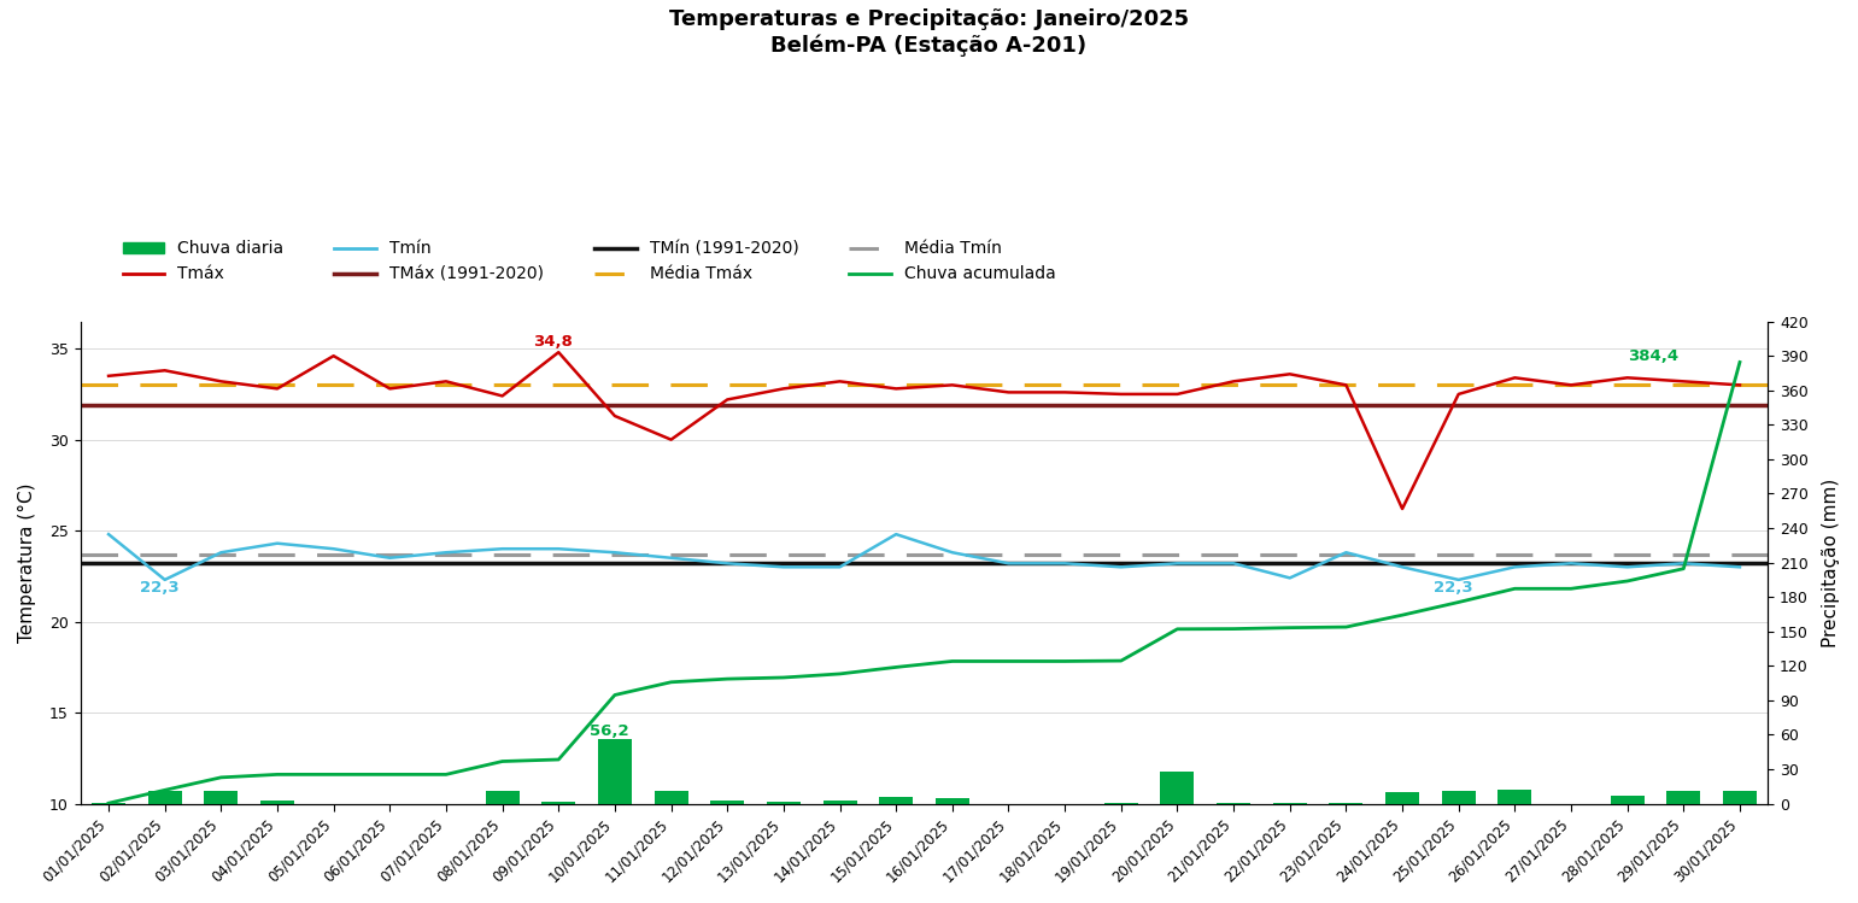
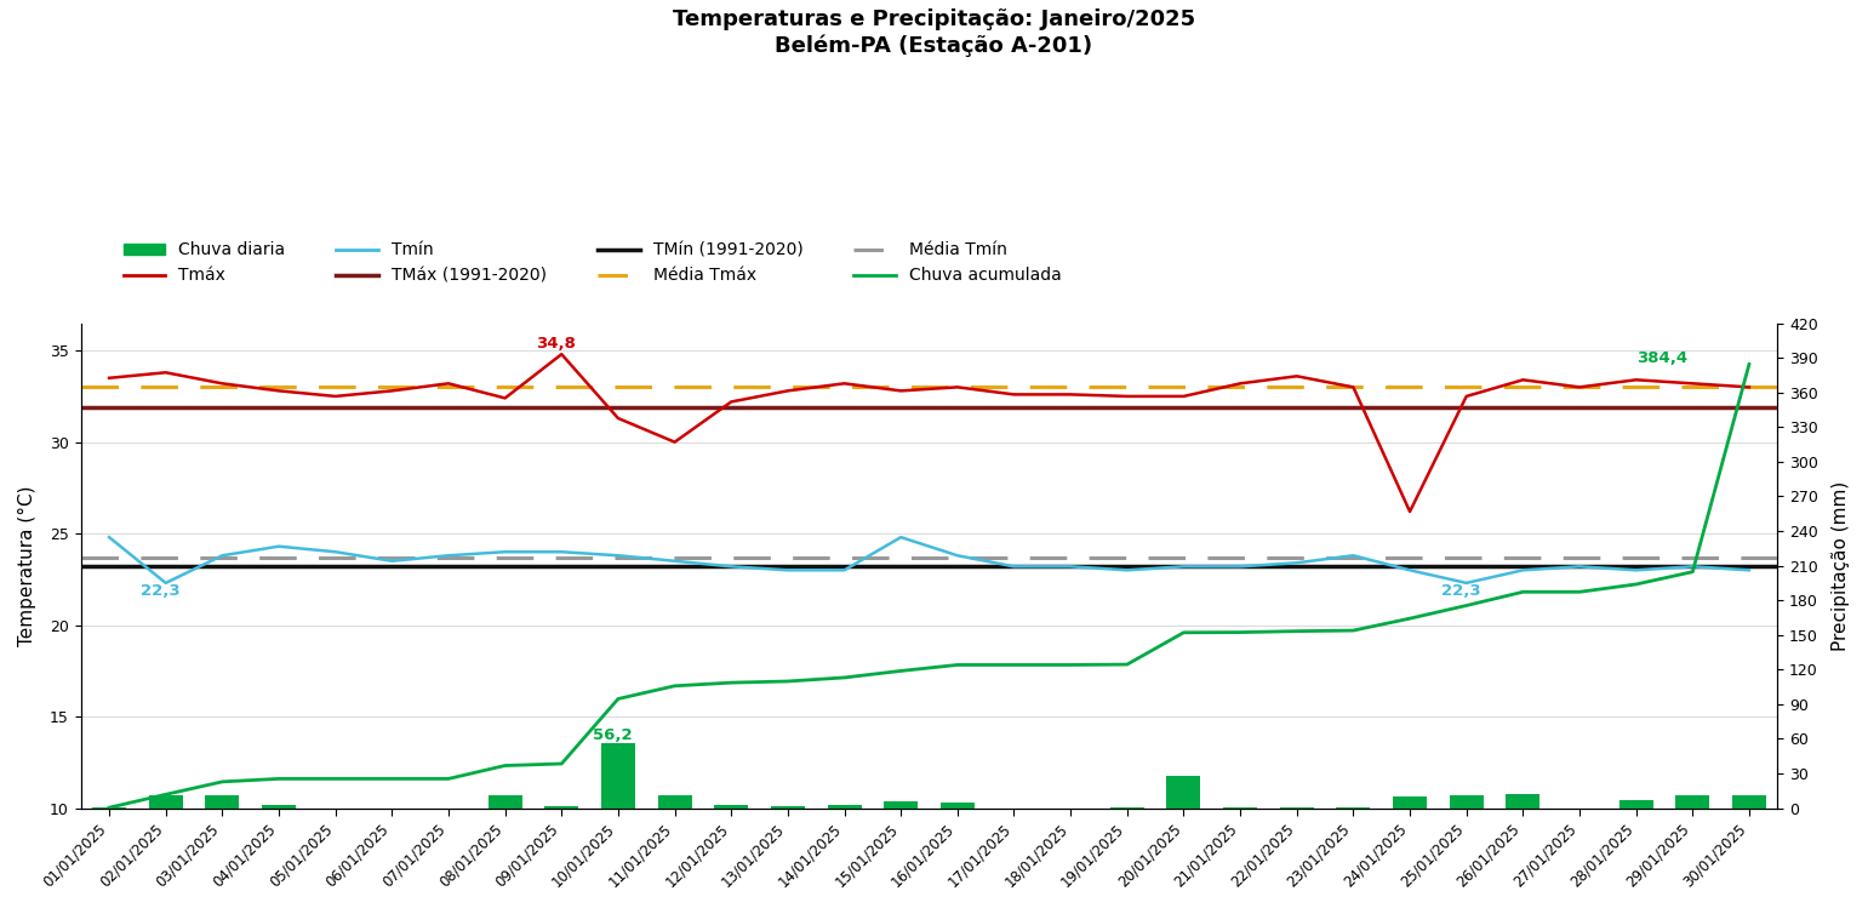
Tmáx/05/01/2025: 34.6 -> 32.5
Tmín/22/01/2025: 22.4 -> 23.4
